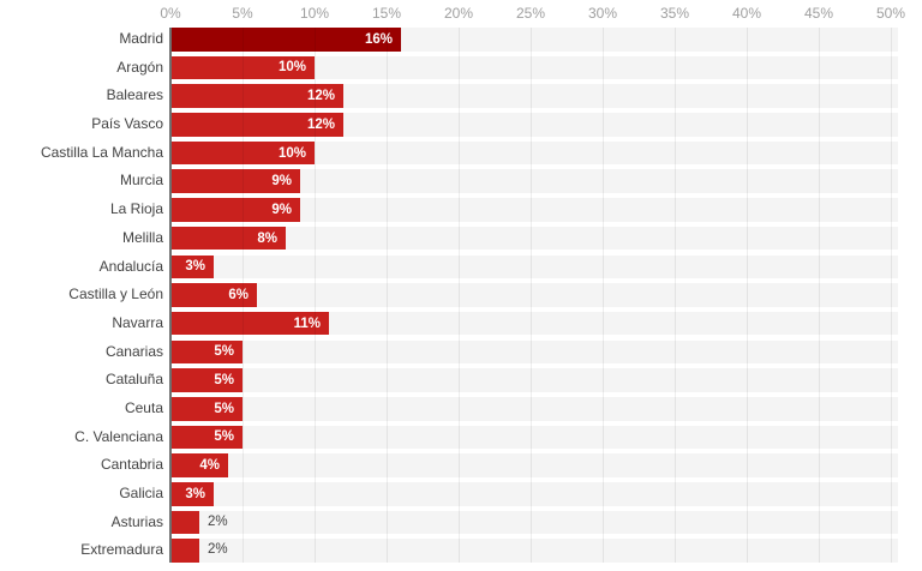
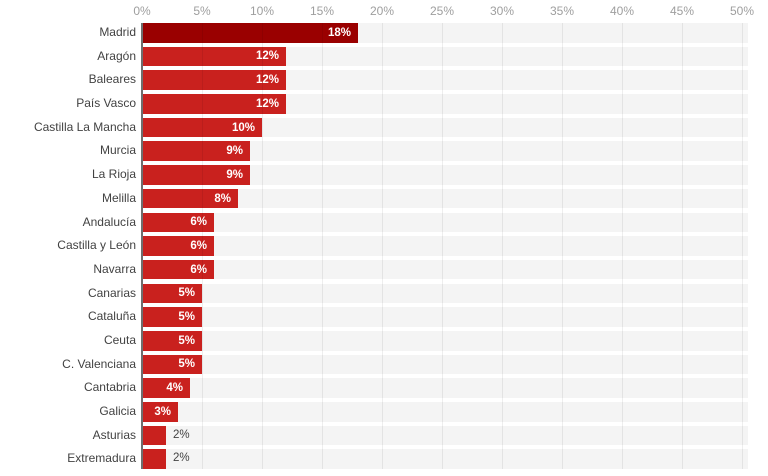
Madrid: 16% -> 18%
Aragón: 10% -> 12%
Andalucía: 3% -> 6%
Navarra: 11% -> 6%
